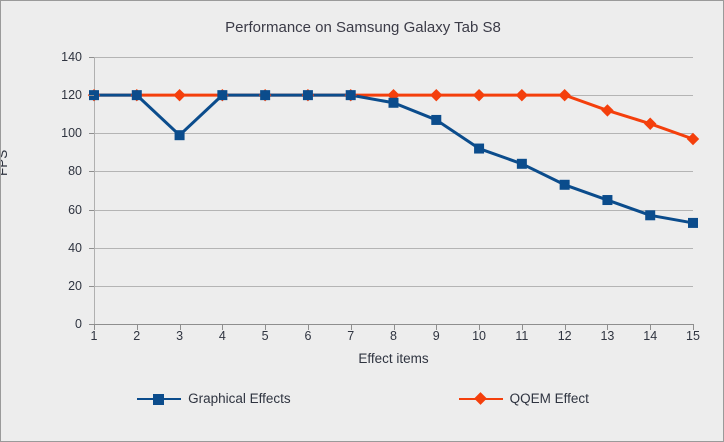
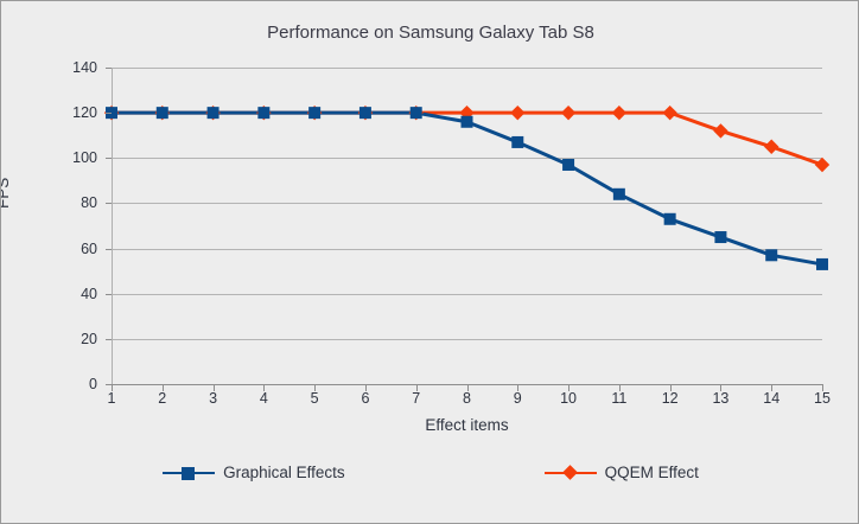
Graphical Effects/3: 99 -> 120
Graphical Effects/10: 92 -> 97
